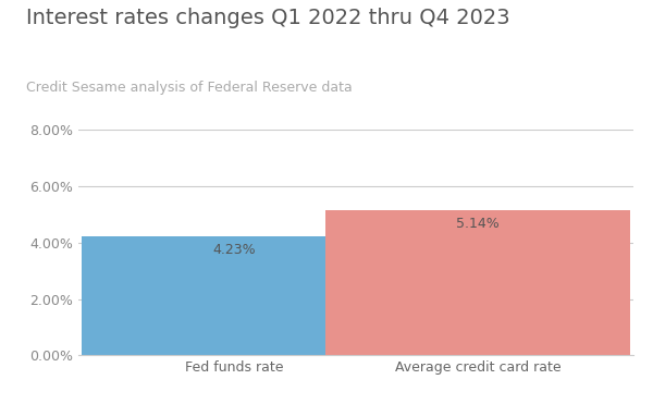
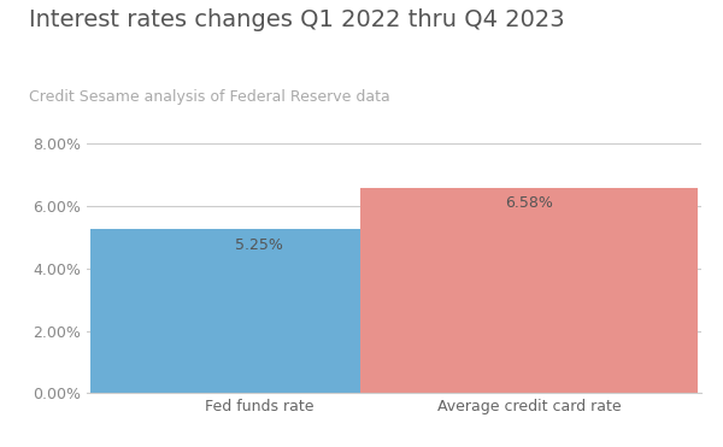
Fed funds rate: 4.23% -> 5.25%
Average credit card rate: 5.14% -> 6.58%
